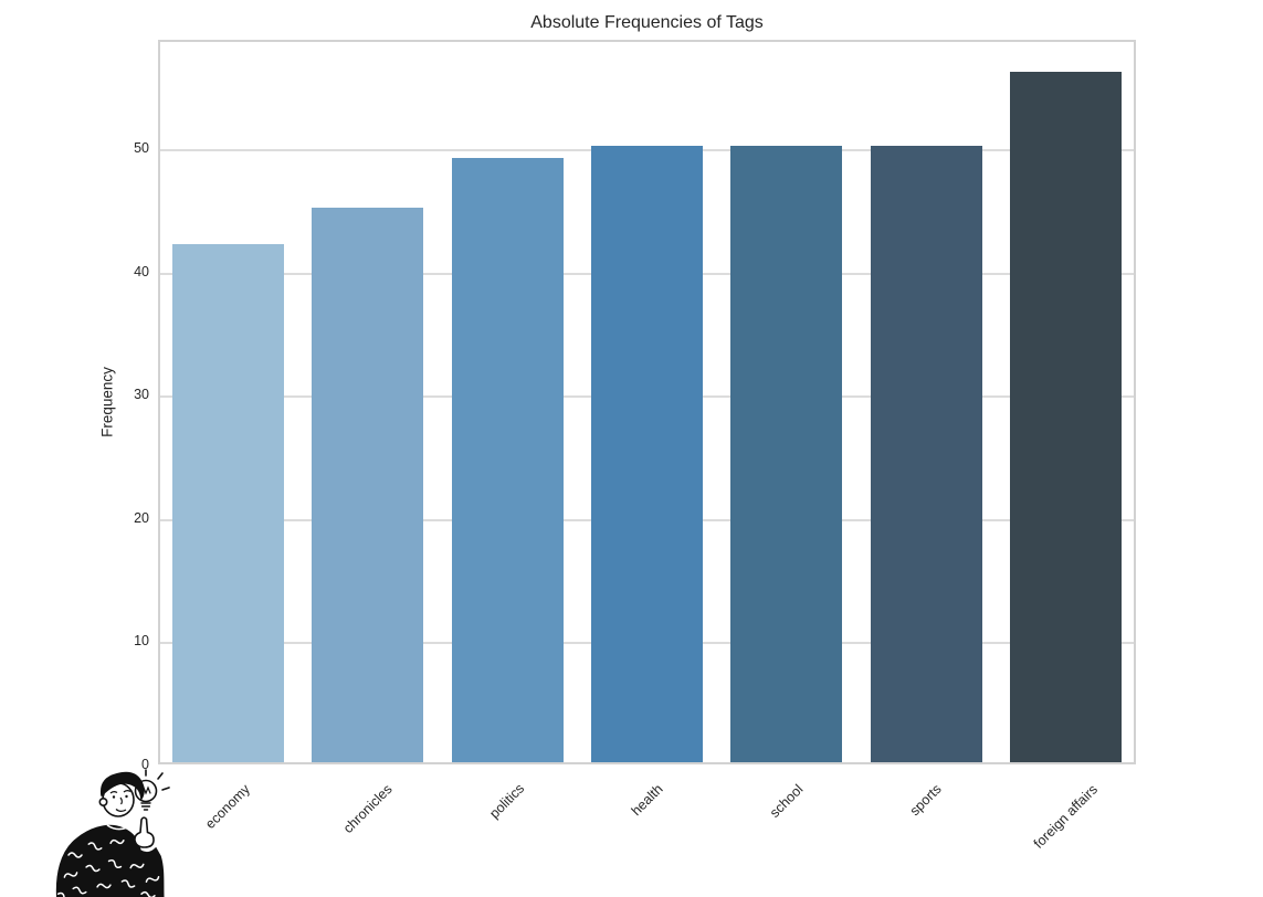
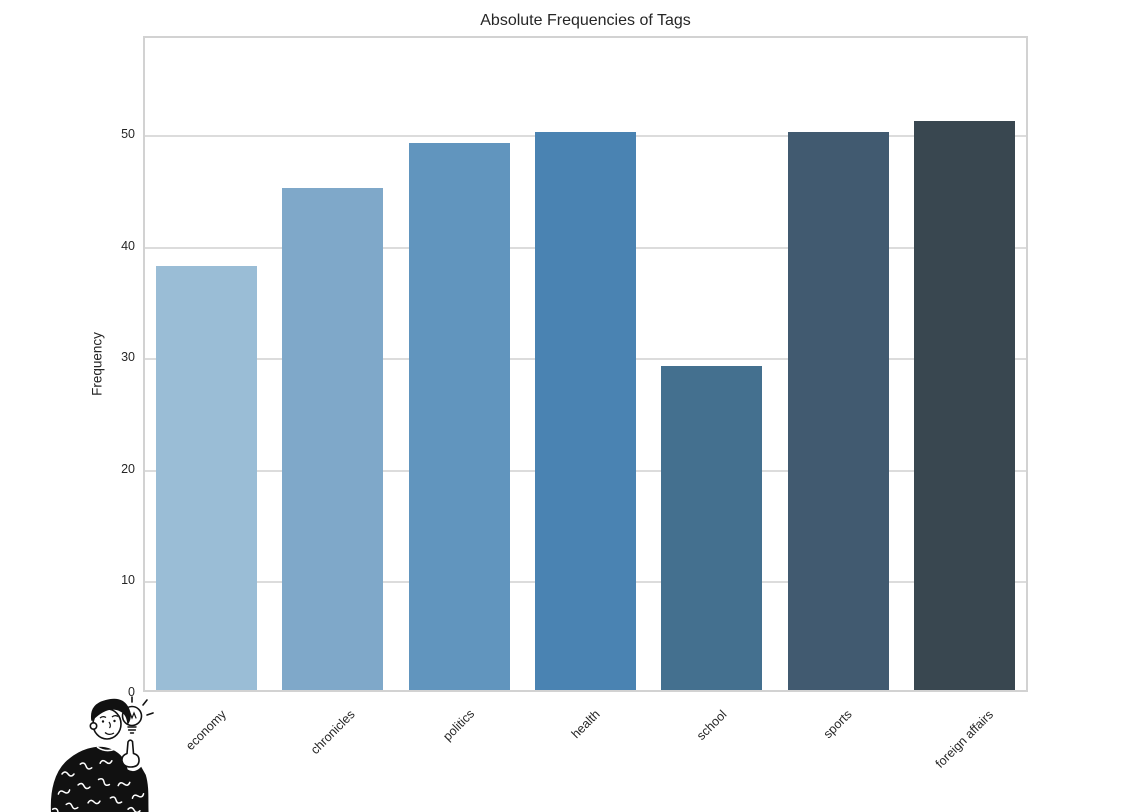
economy: 42 -> 38
school: 50 -> 29
foreign affairs: 56 -> 51
